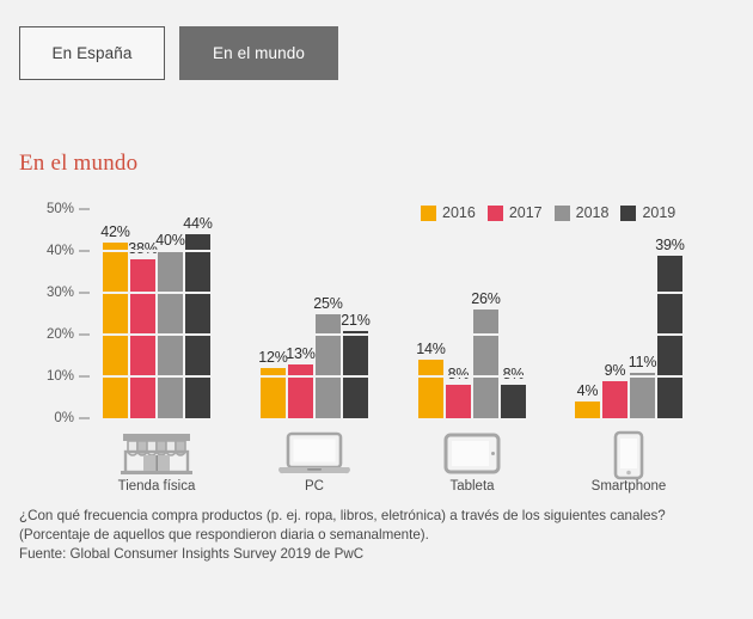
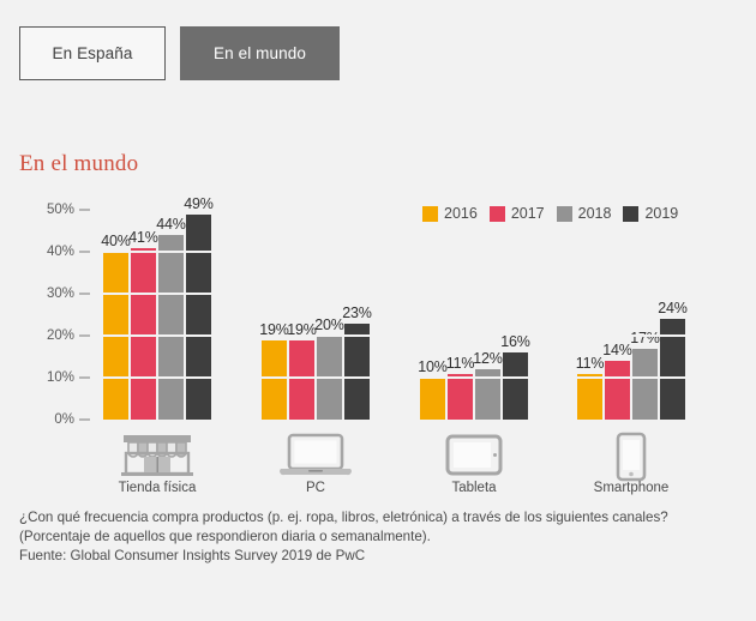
2016/Tienda física: 42% -> 40%
2017/Tienda física: 38% -> 41%
2018/Tienda física: 40% -> 44%
2019/Tienda física: 44% -> 49%
2016/PC: 12% -> 19%
2017/PC: 13% -> 19%
2018/PC: 25% -> 20%
2019/PC: 21% -> 23%
2016/Tableta: 14% -> 10%
2017/Tableta: 8% -> 11%
2018/Tableta: 26% -> 12%
2019/Tableta: 8% -> 16%
2016/Smartphone: 4% -> 11%
2017/Smartphone: 9% -> 14%
2018/Smartphone: 11% -> 17%
2019/Smartphone: 39% -> 24%
